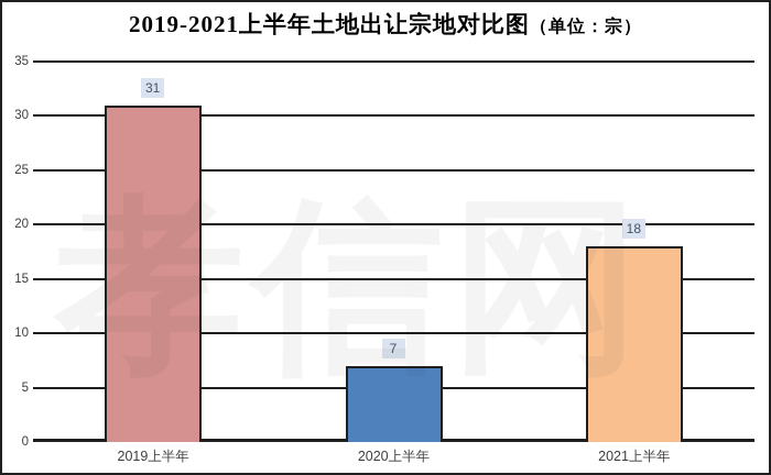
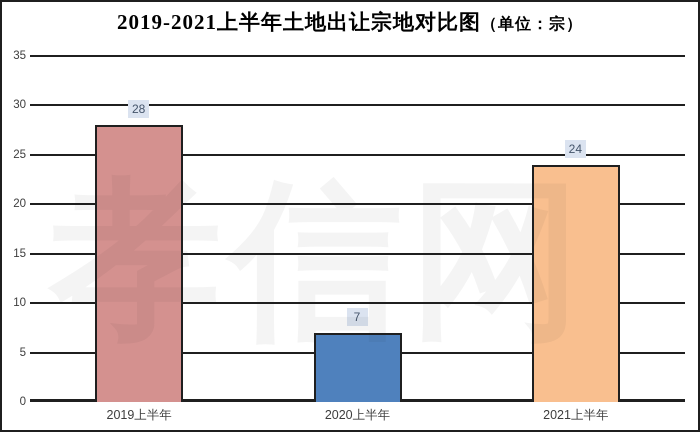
2019上半年: 31 -> 28
2021上半年: 18 -> 24
